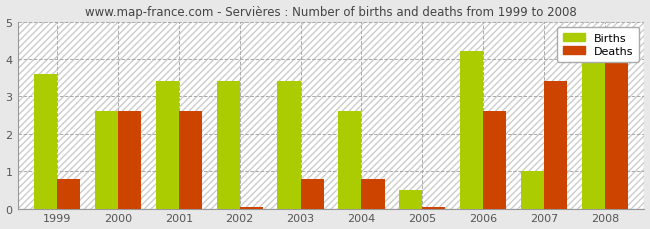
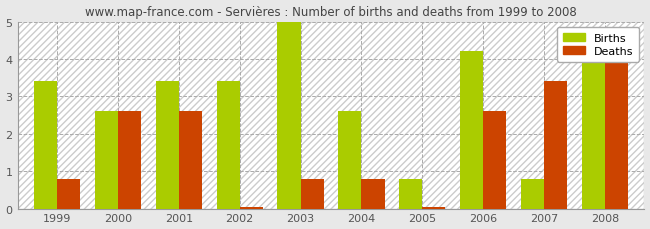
Births/1999: 3.6 -> 3.4
Births/2003: 3.4 -> 5.0
Births/2005: 0.5 -> 0.8
Births/2007: 1.0 -> 0.8
